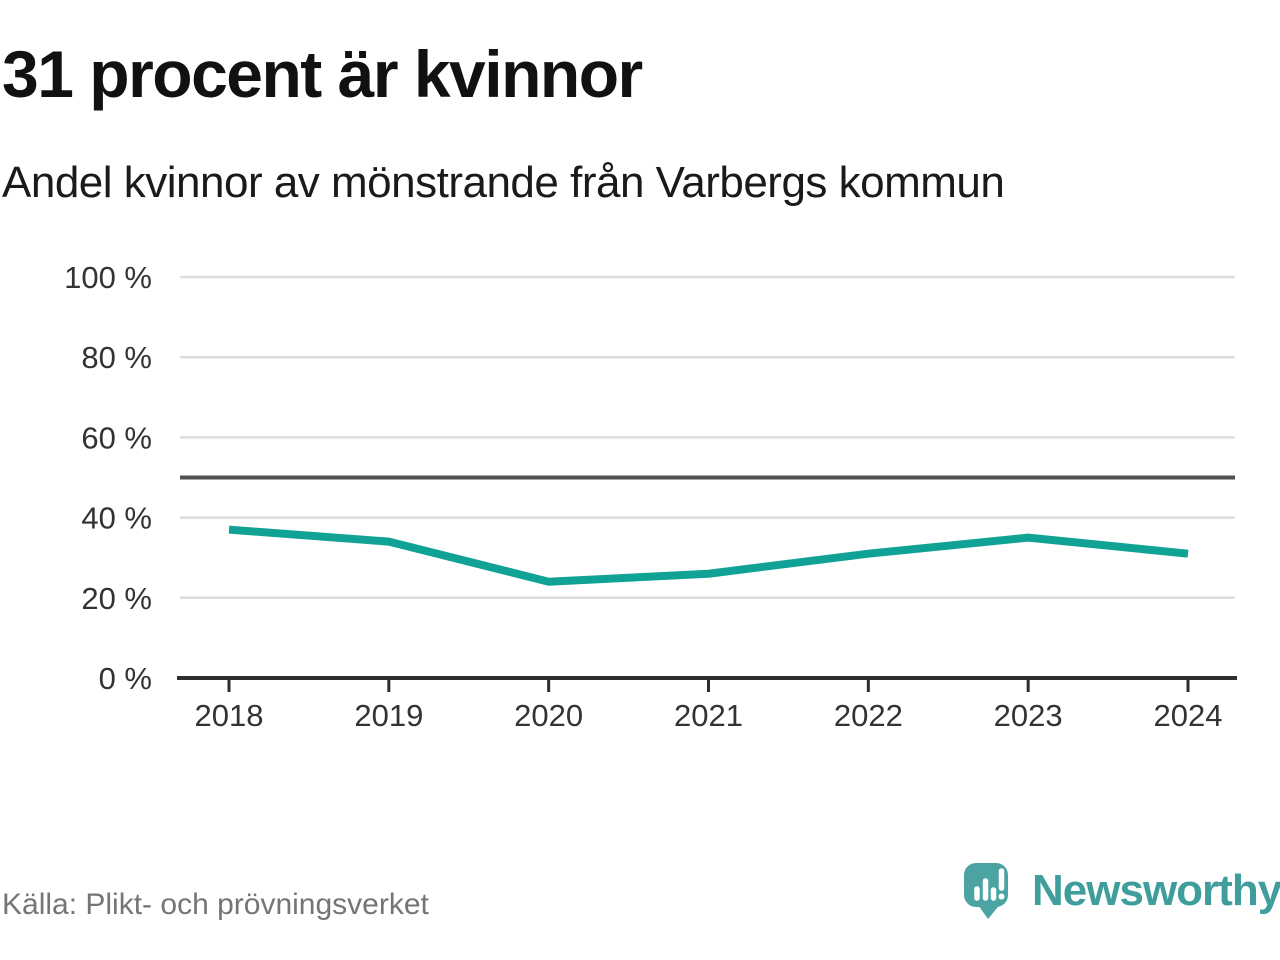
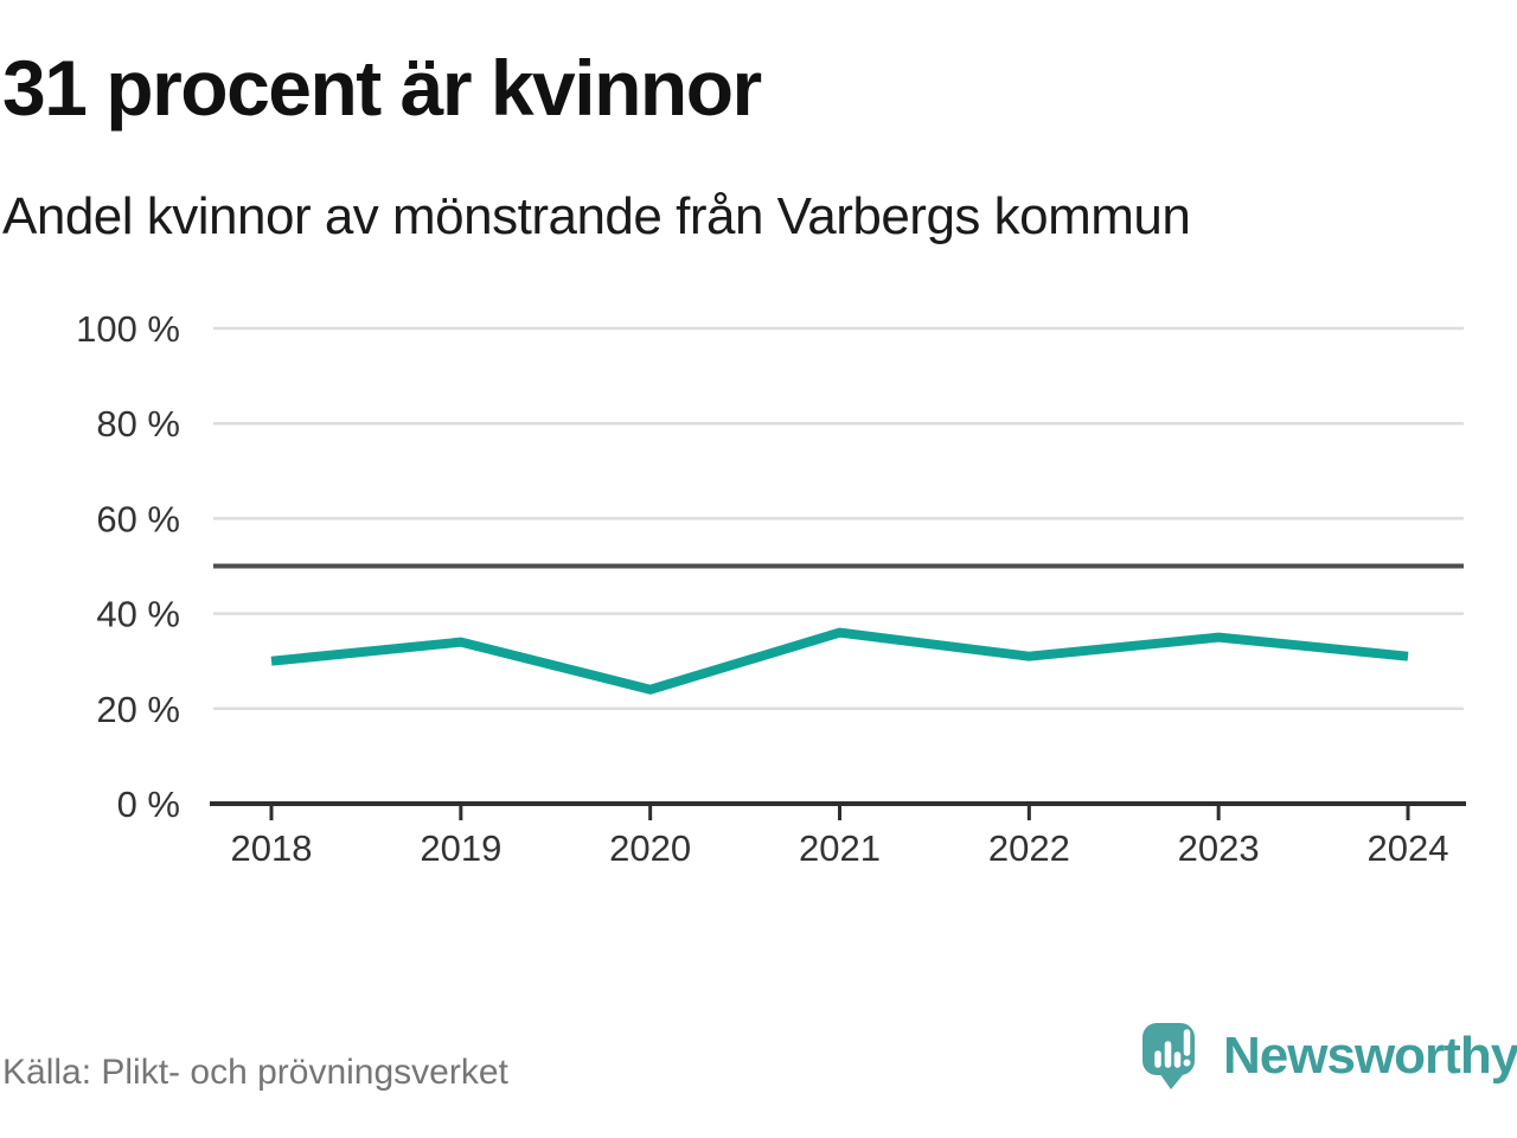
2018: 37% -> 30%
2021: 26% -> 36%
